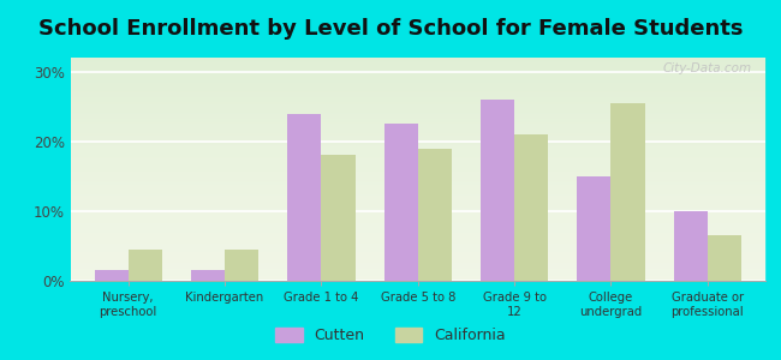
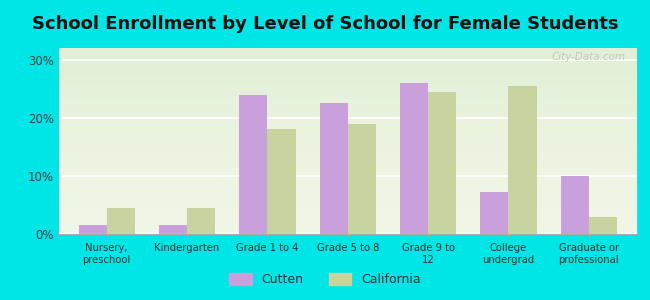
California/Grade 9 to 12: 21.0% -> 24.4%
Cutten/College undergrad: 15.0% -> 7.2%
California/Graduate or professional: 6.5% -> 3.0%
